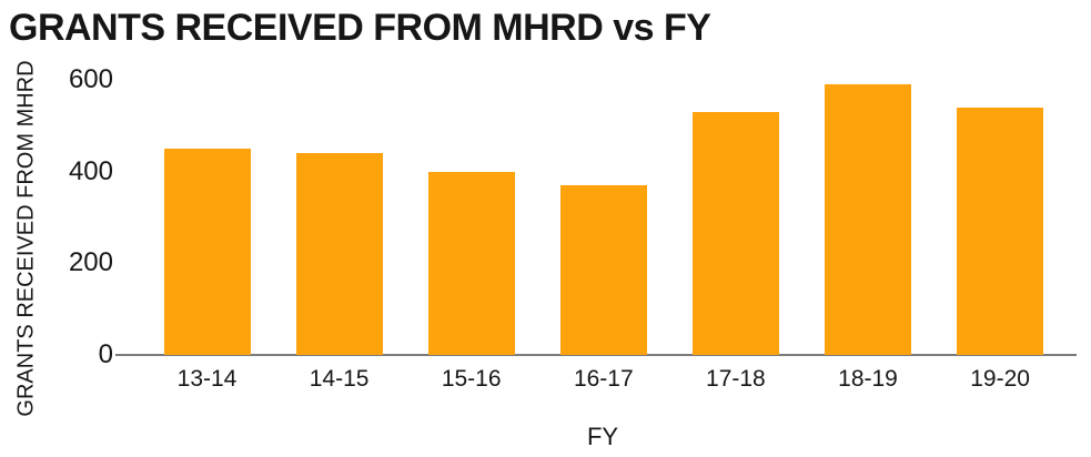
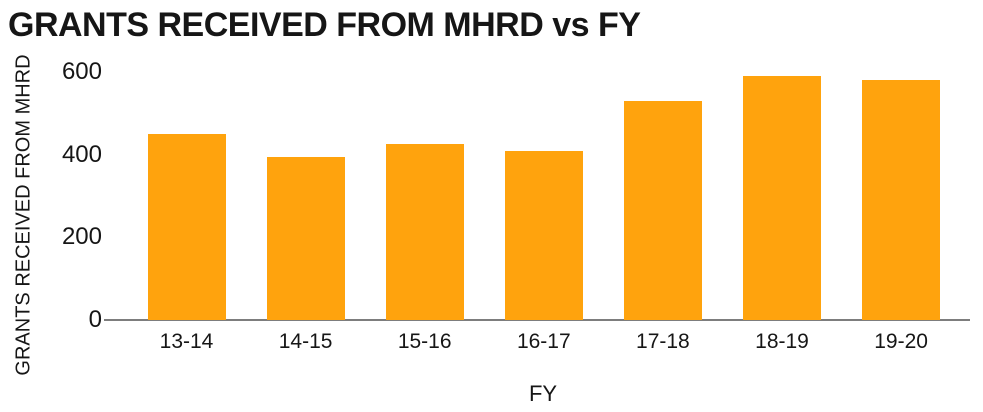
14-15: 440 -> 400
15-16: 400 -> 420
16-17: 370 -> 410
19-20: 540 -> 580
